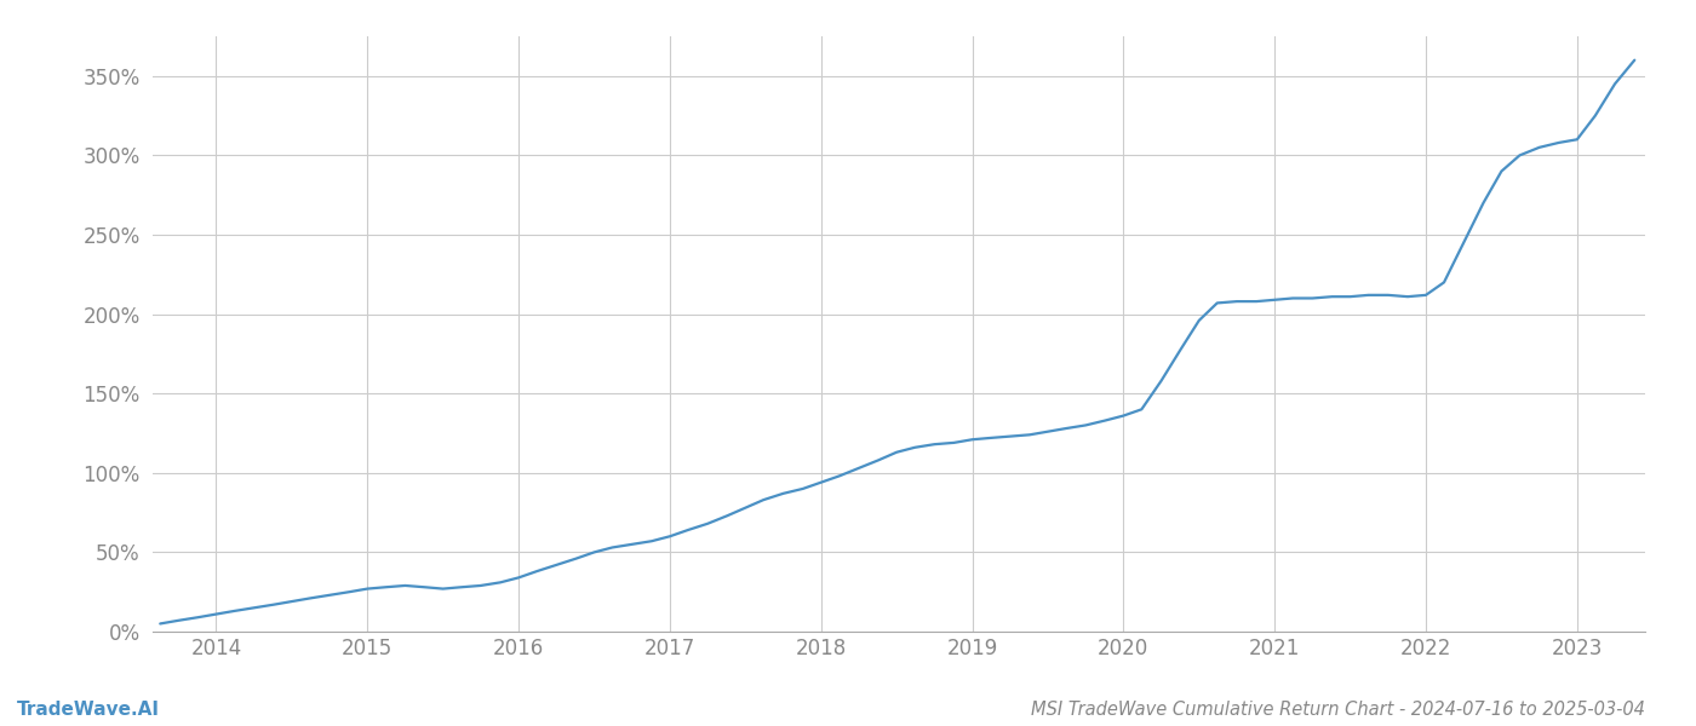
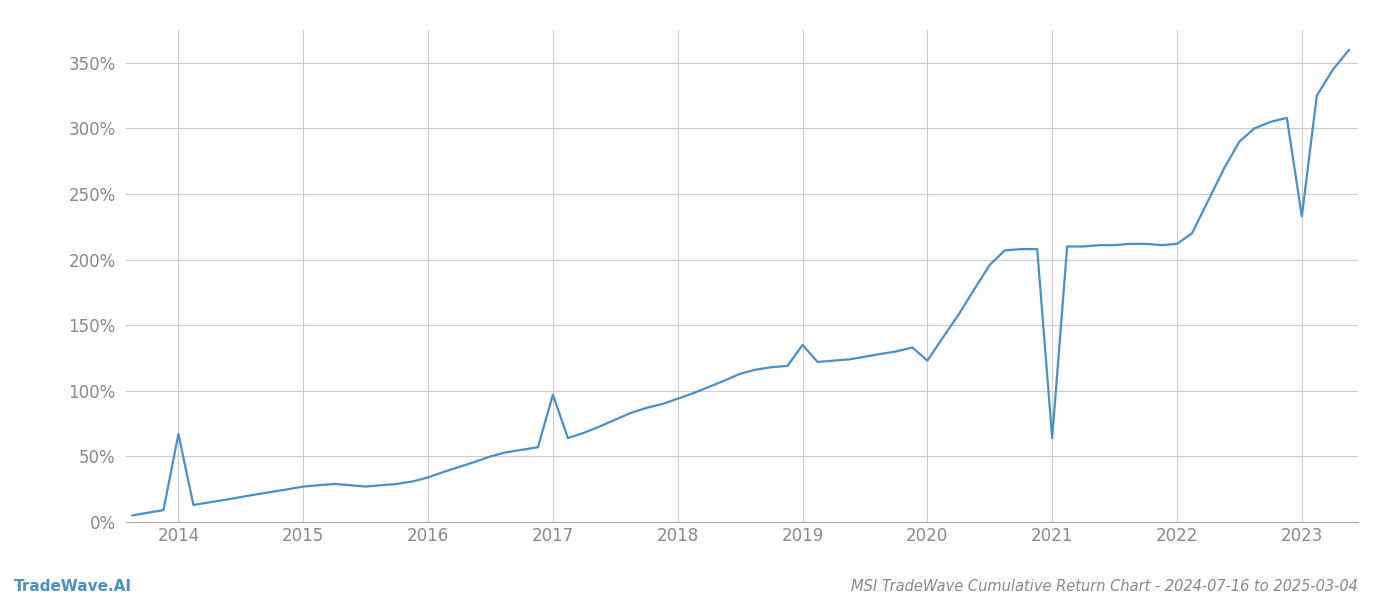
2014: 11% -> 67%
2017: 60% -> 97%
2019: 121% -> 135%
2020: 136% -> 123%
2021: 209% -> 64%
2023: 310% -> 233%
